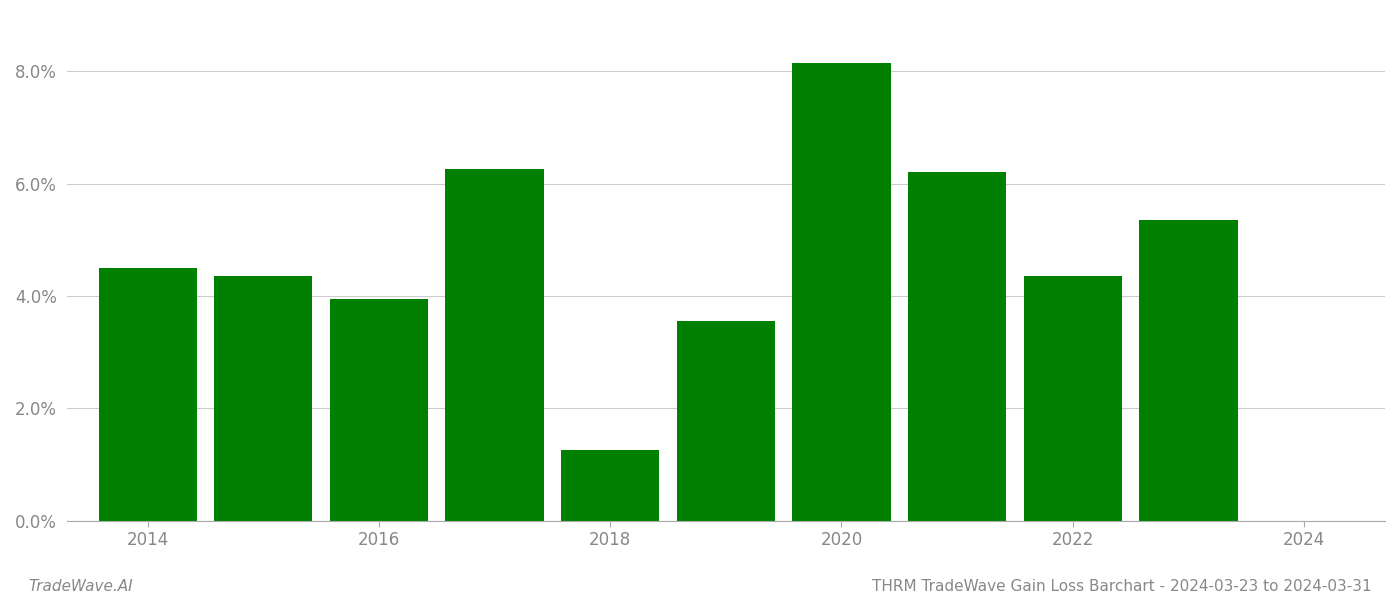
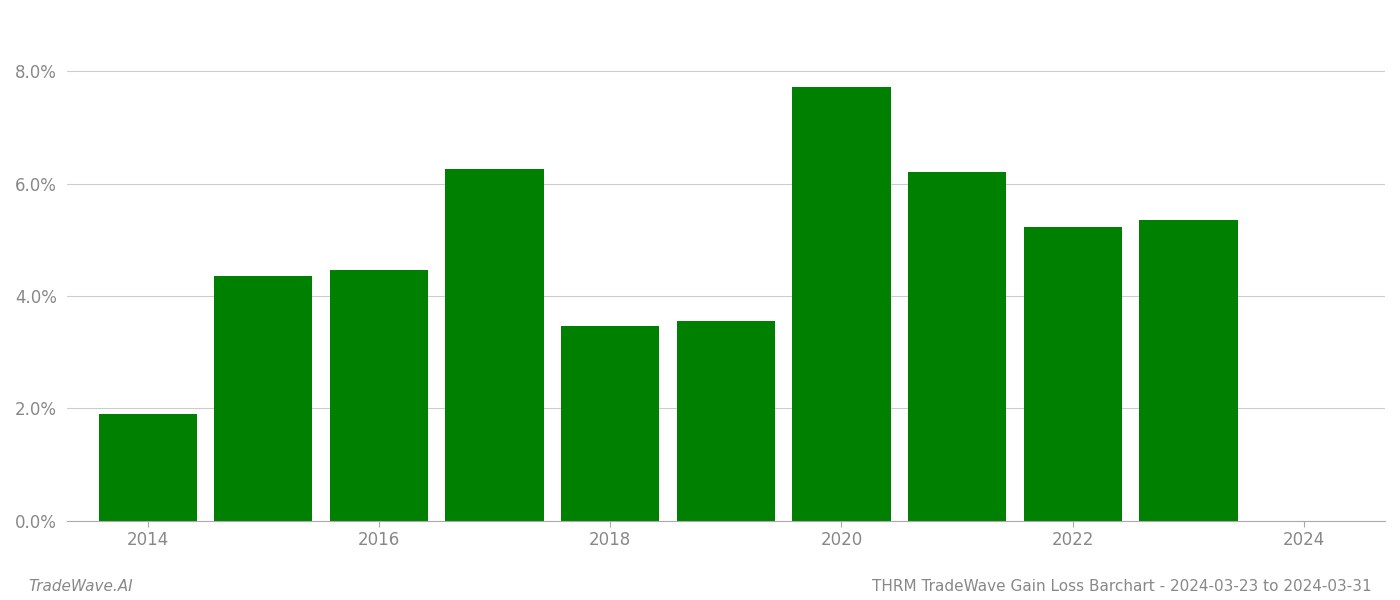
2014: 4.50% -> 1.90%
2016: 3.95% -> 4.46%
2018: 1.25% -> 3.46%
2020: 8.15% -> 7.72%
2022: 4.35% -> 5.22%
